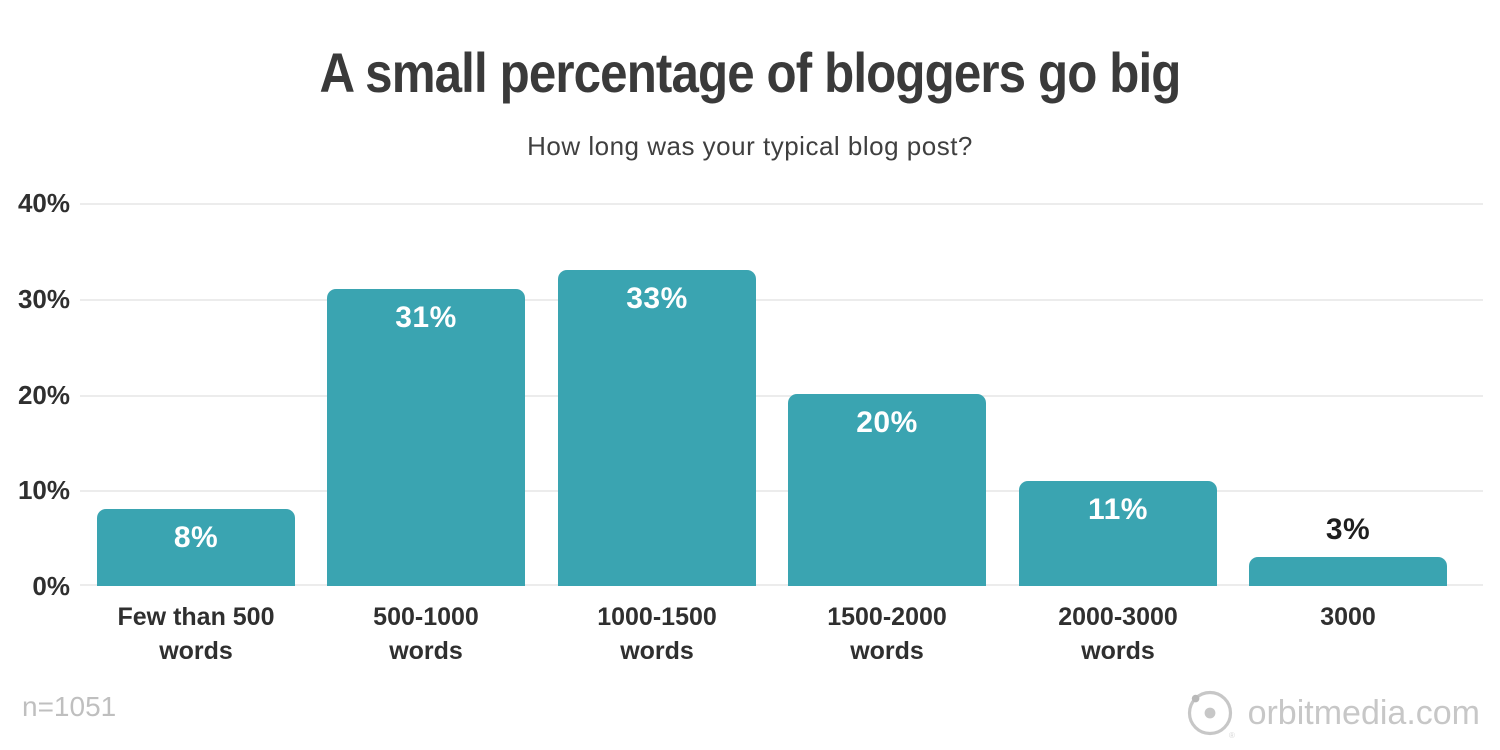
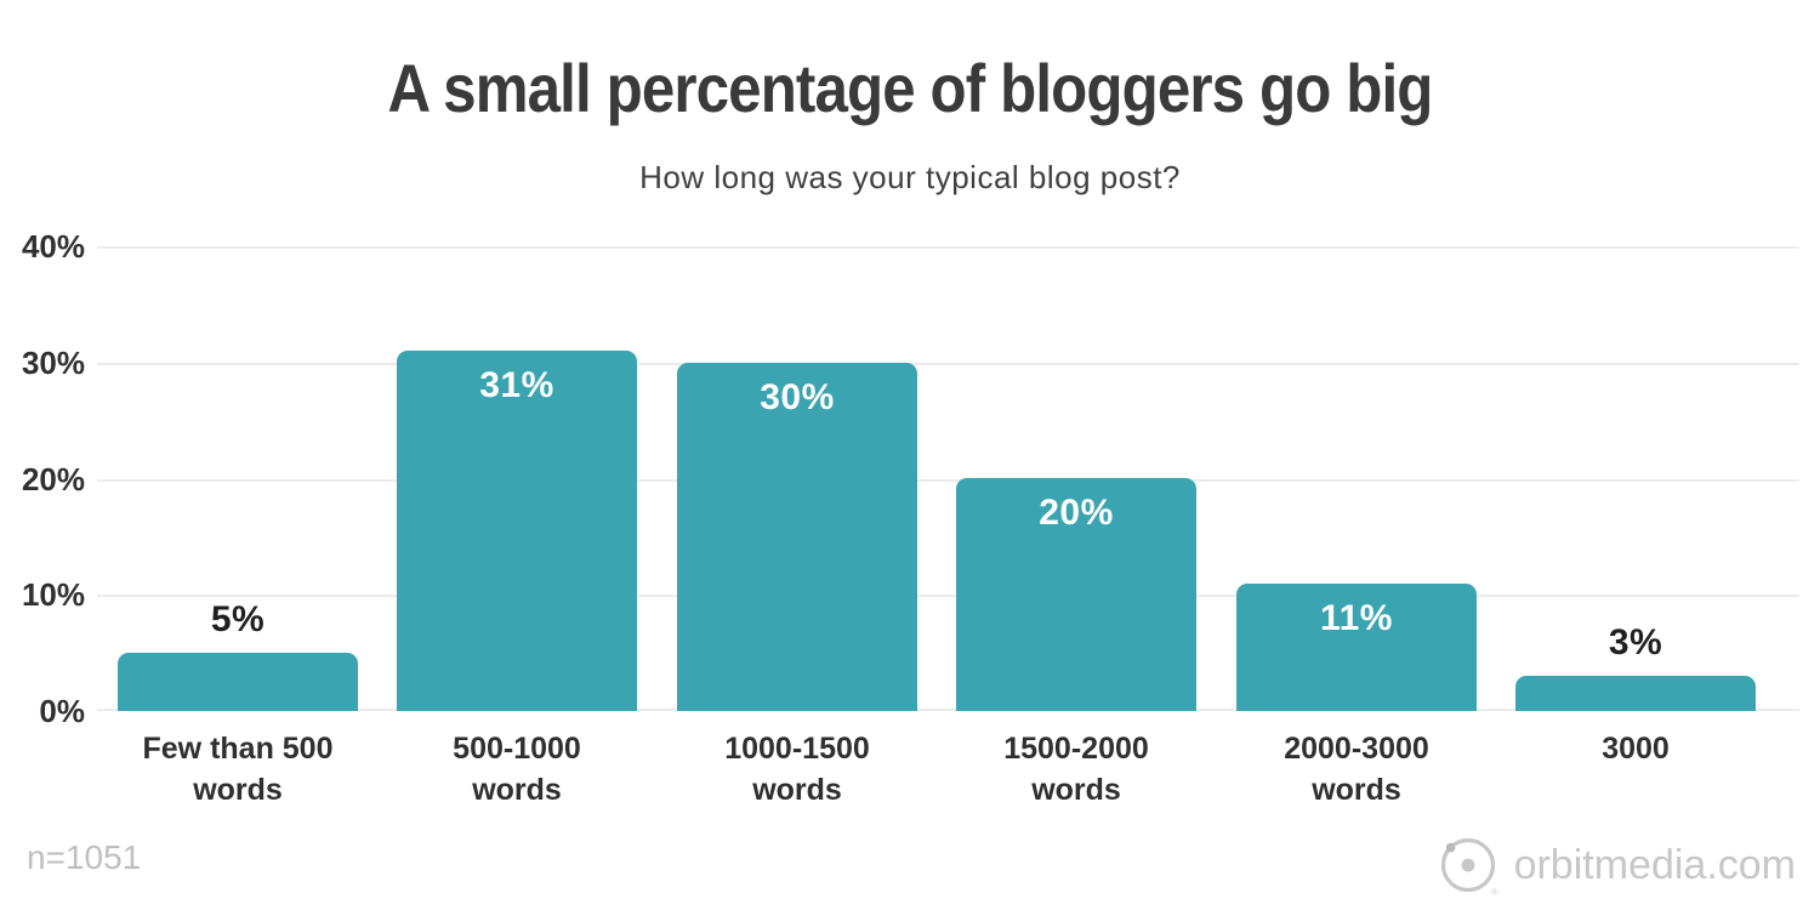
Few than 500 words: 8% -> 5%
1000-1500 words: 33% -> 30%
